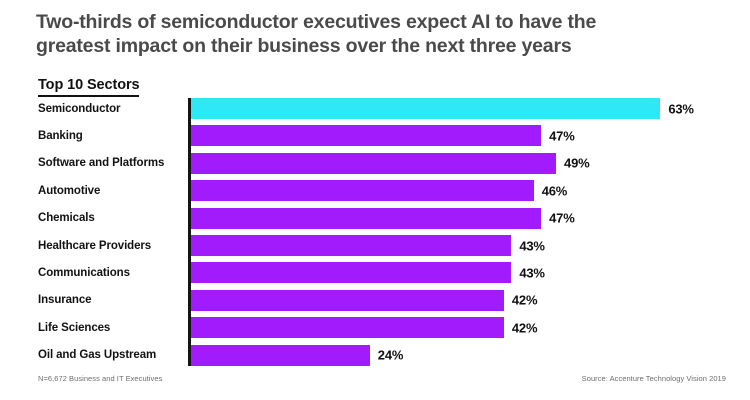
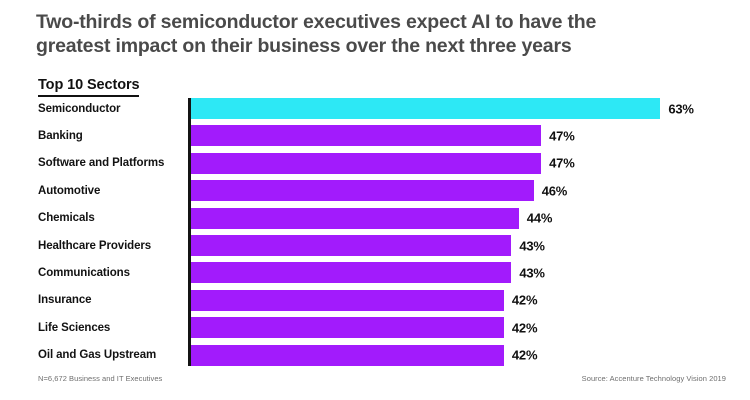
Software and Platforms: 49% -> 47%
Chemicals: 47% -> 44%
Oil and Gas Upstream: 24% -> 42%
